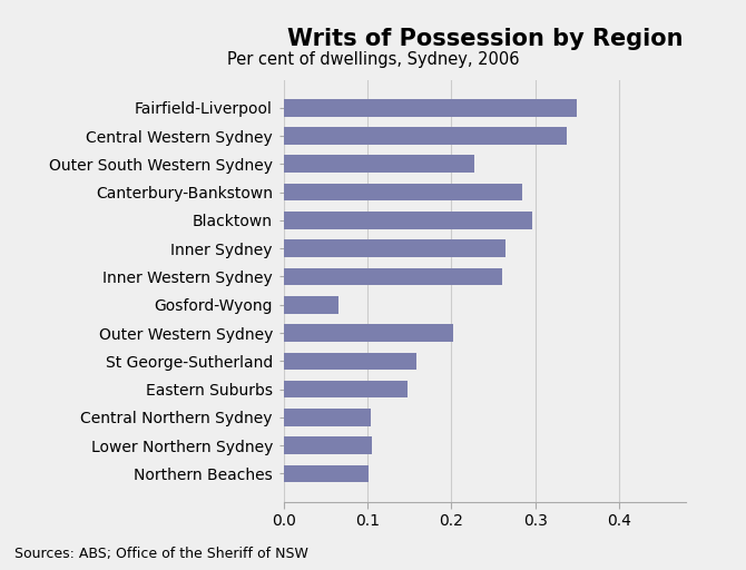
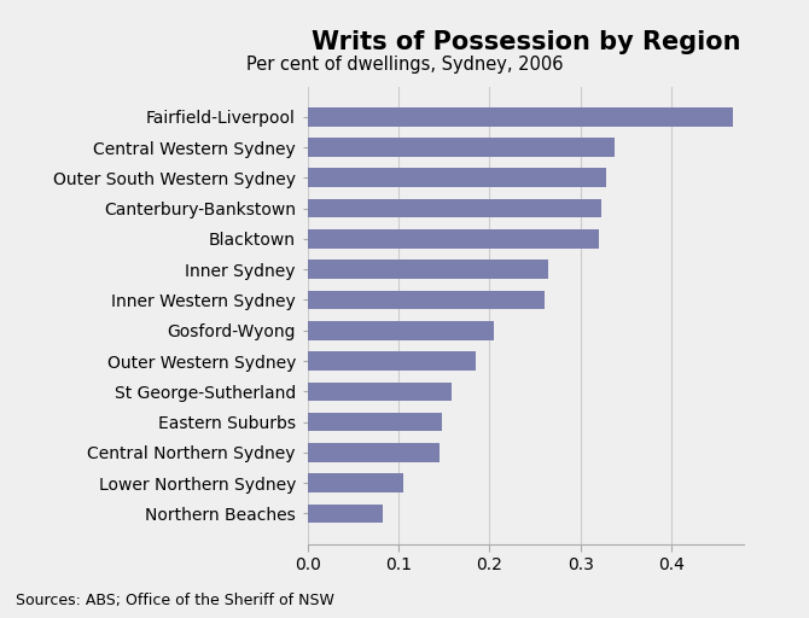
Fairfield-Liverpool: 0.350 -> 0.468
Outer South Western Sydney: 0.228 -> 0.328
Canterbury-Bankstown: 0.284 -> 0.323
Blacktown: 0.296 -> 0.320
Gosford-Wyong: 0.066 -> 0.205
Outer Western Sydney: 0.202 -> 0.185
Central Northern Sydney: 0.104 -> 0.145
Northern Beaches: 0.102 -> 0.083
